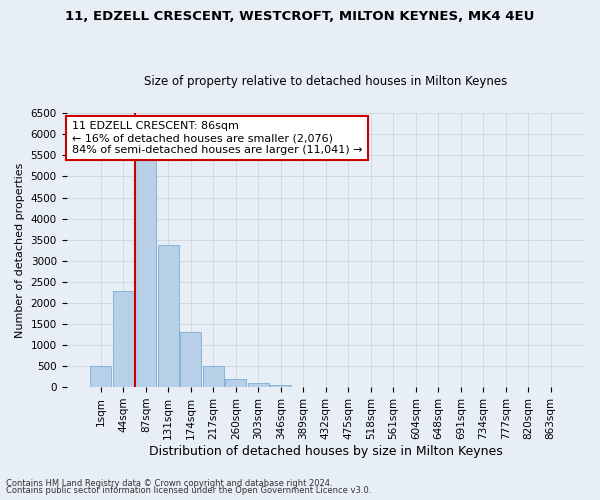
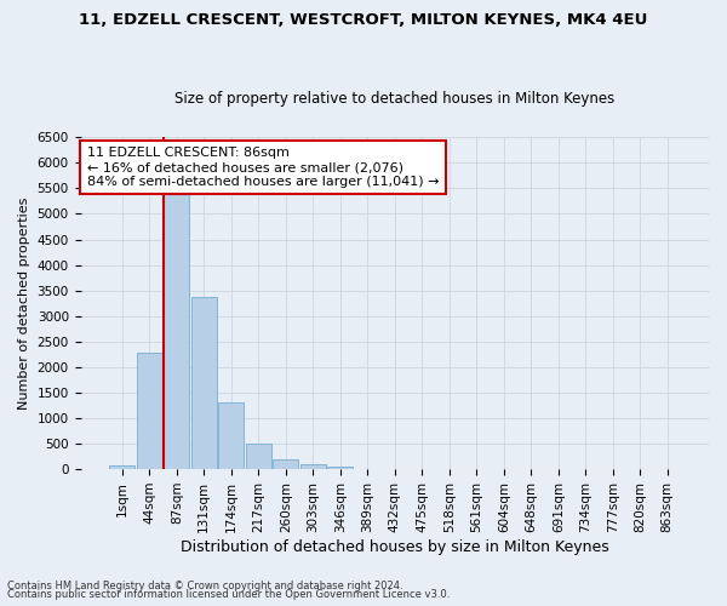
1sqm: 500 -> 80
